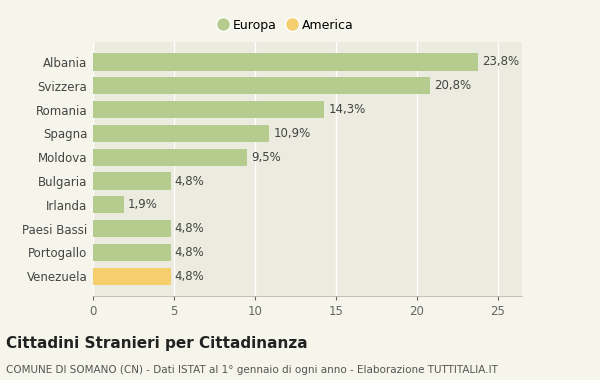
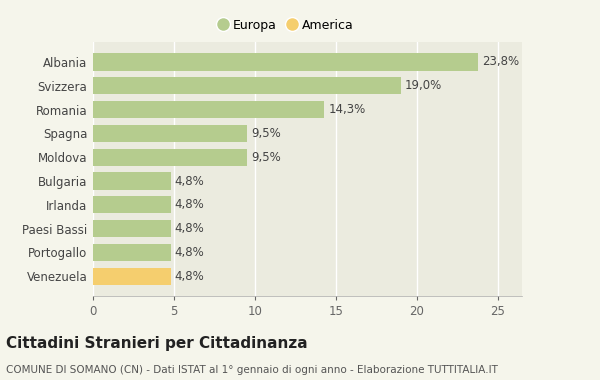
Svizzera: 20,8% -> 19,0%
Spagna: 10,9% -> 9,5%
Irlanda: 1,9% -> 4,8%
